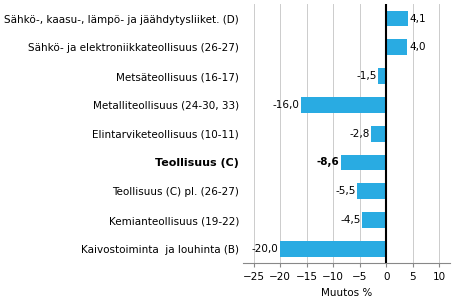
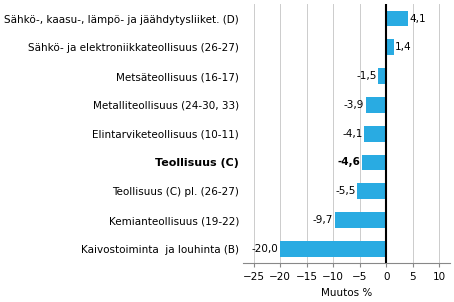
Sähkö- ja elektroniikkateollisuus (26-27): 4,0 -> 1,4
Metalliteollisuus (24-30, 33): -16,0 -> -3,9
Elintarviketeollisuus (10-11): -2,8 -> -4,1
Teollisuus (C): -8,6 -> -4,6
Kemianteollisuus (19-22): -4,5 -> -9,7
